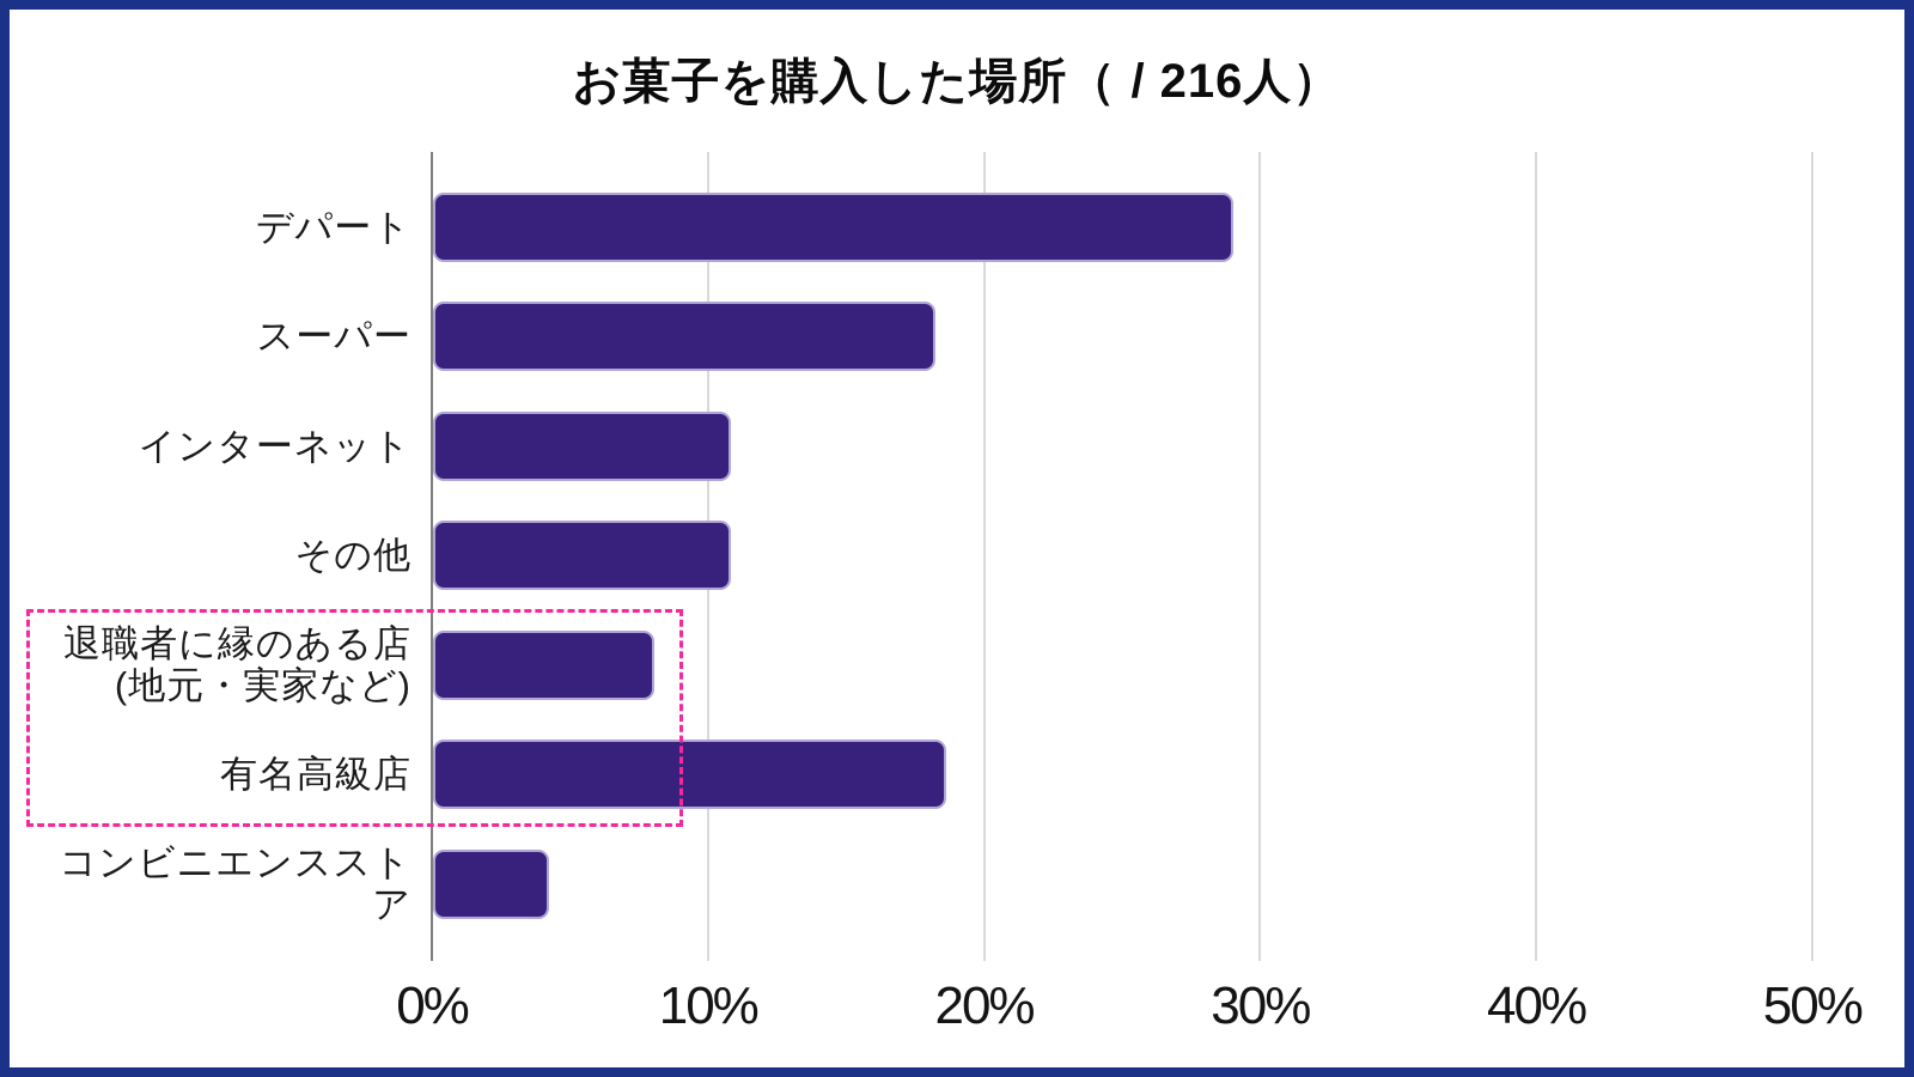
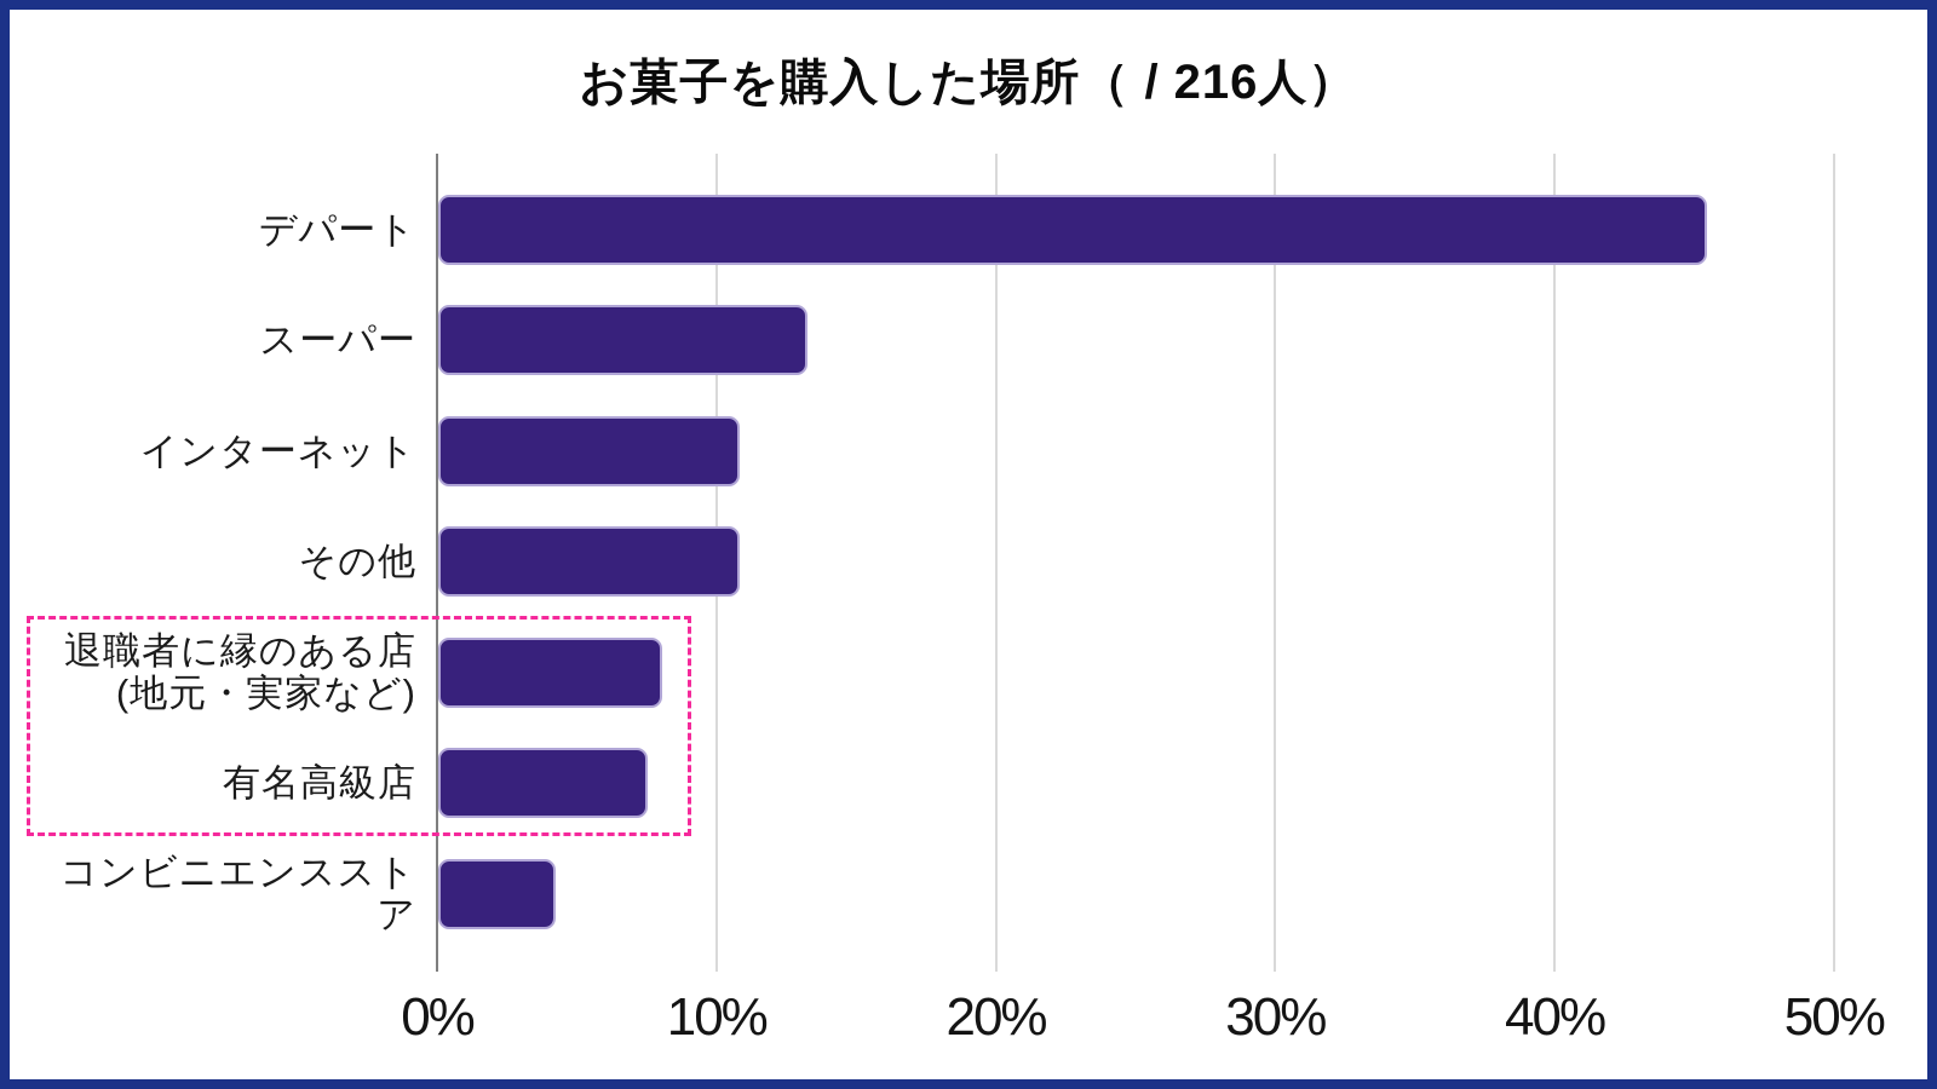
デパート: 29.0% -> 45.4%
スーパー: 18.2% -> 13.2%
有名高級店: 18.6% -> 7.5%
